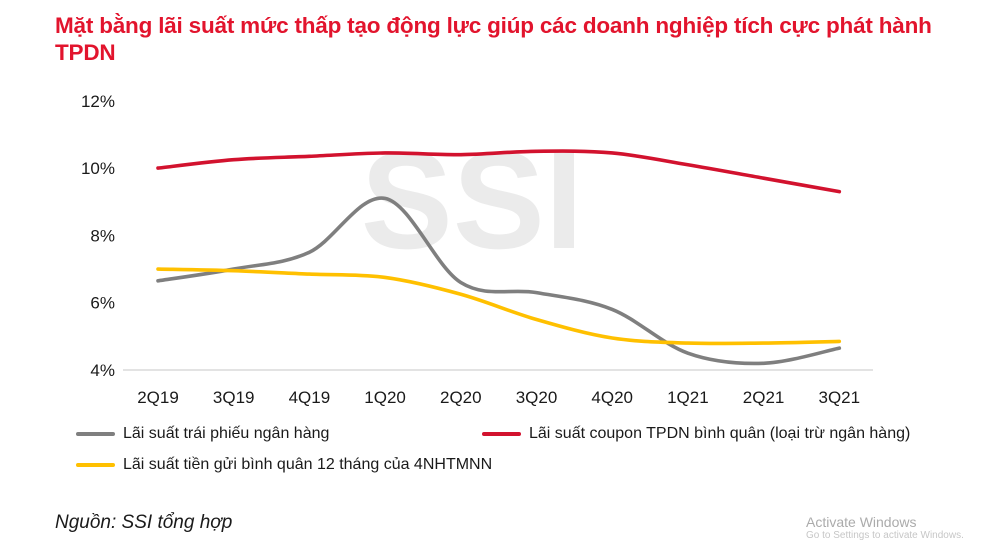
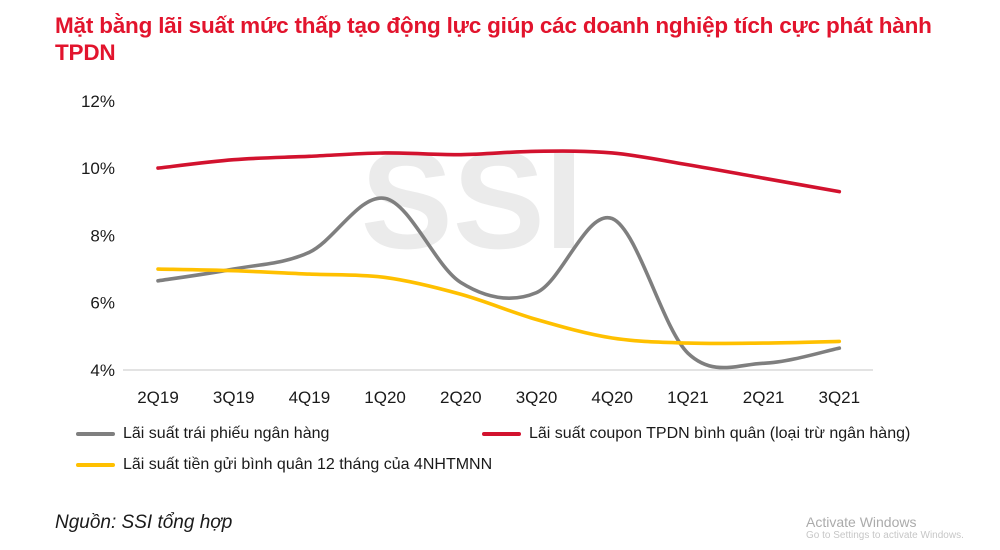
Lãi suất trái phiếu ngân hàng/4Q20: 5.8% -> 8.5%
